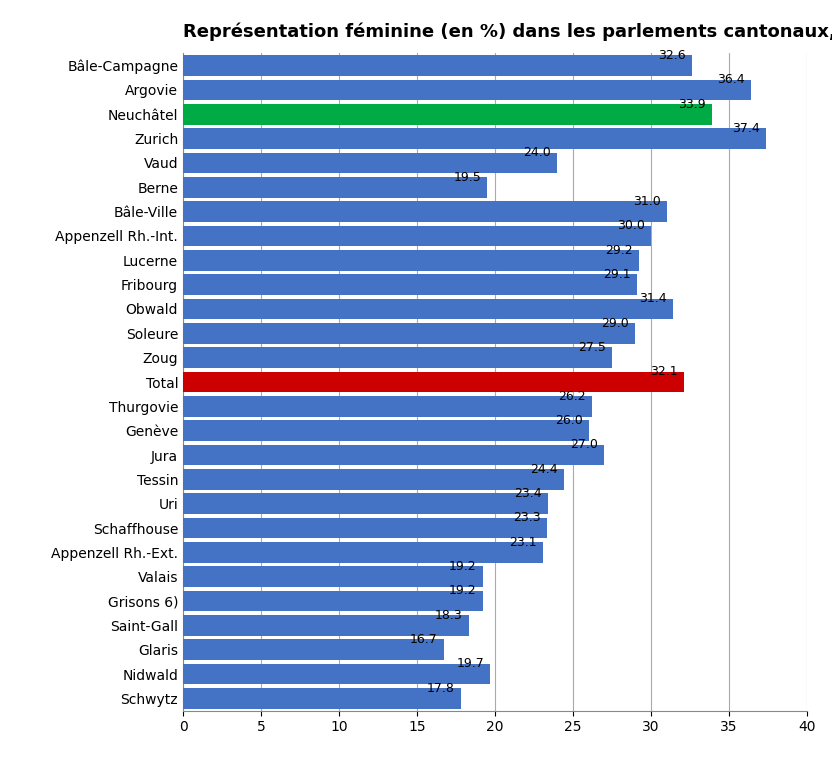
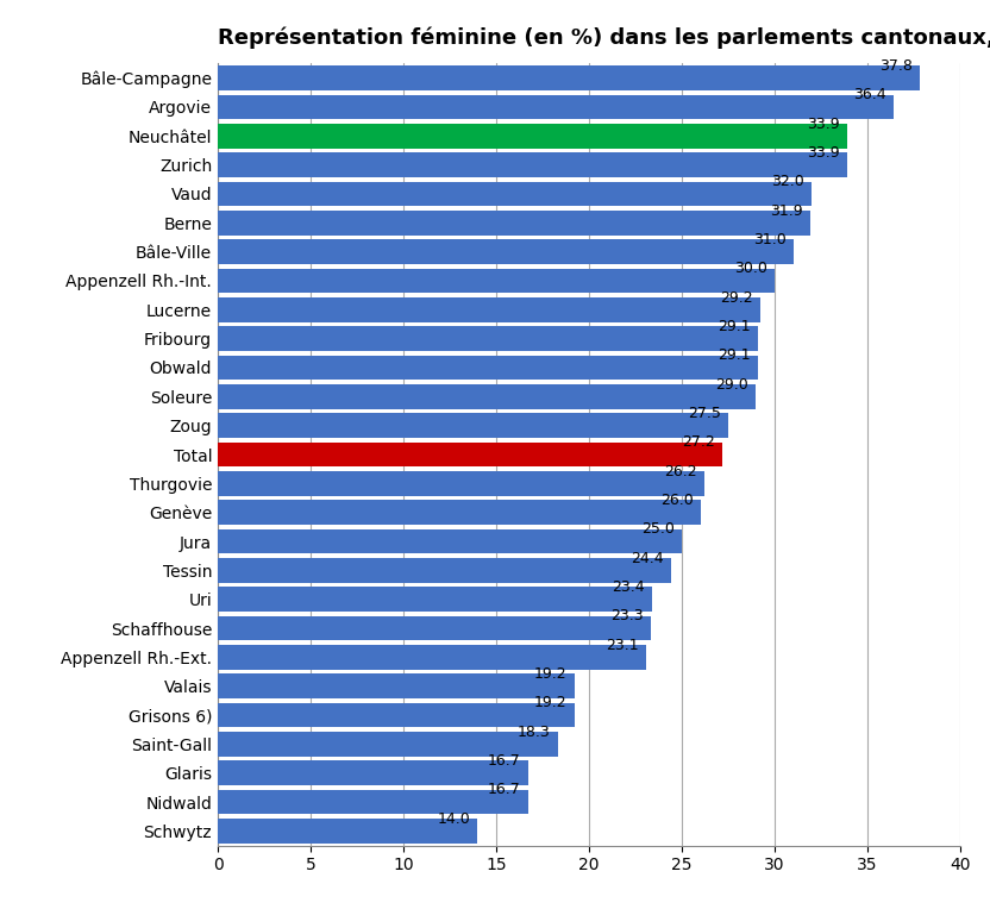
Bâle-Campagne: 32.6 -> 37.8
Zurich: 37.4 -> 33.9
Vaud: 24.0 -> 32.0
Berne: 19.5 -> 31.9
Obwald: 31.4 -> 29.1
Total: 32.1 -> 27.2
Jura: 27.0 -> 25.0
Nidwald: 19.7 -> 16.7
Schwytz: 17.8 -> 14.0
